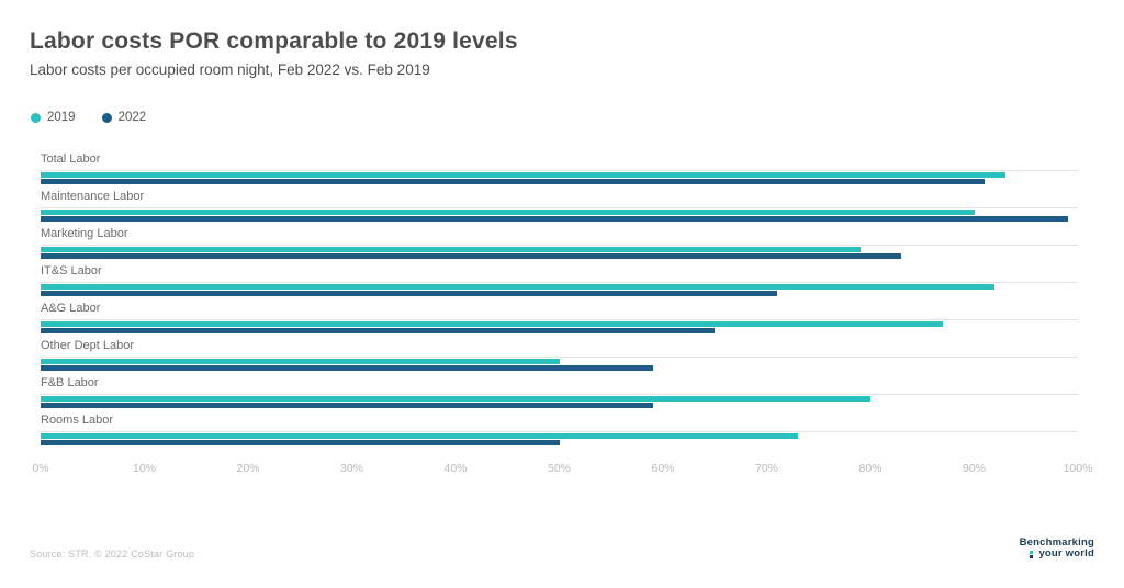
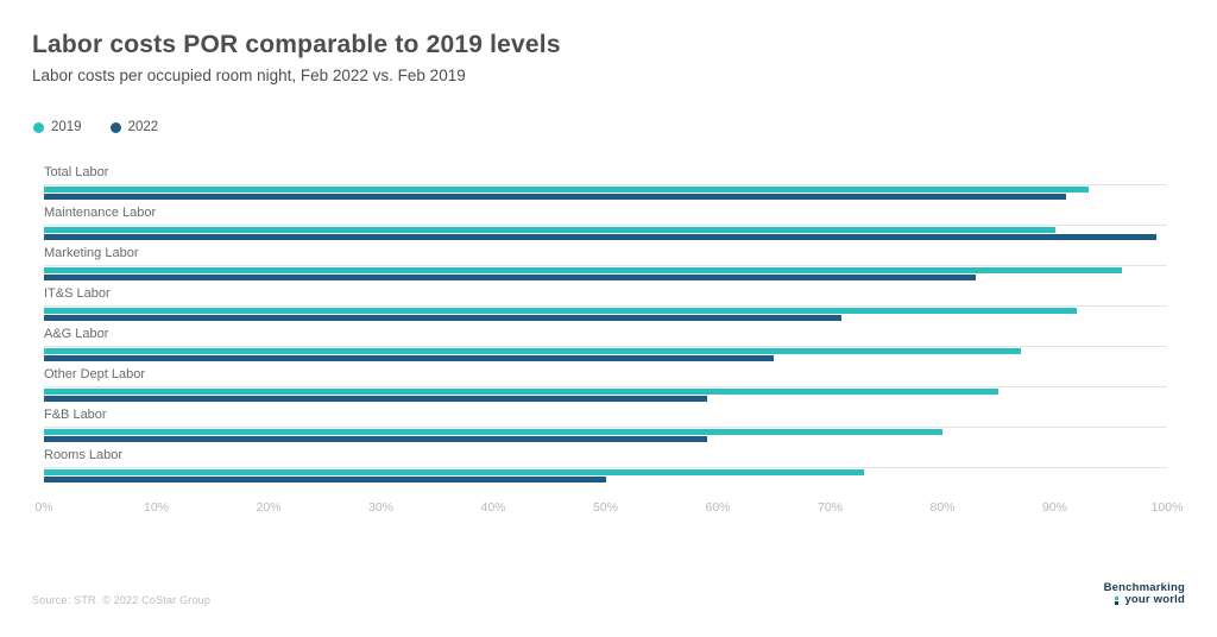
2019/Marketing Labor: 79% -> 96%
2019/Other Dept Labor: 50% -> 85%
